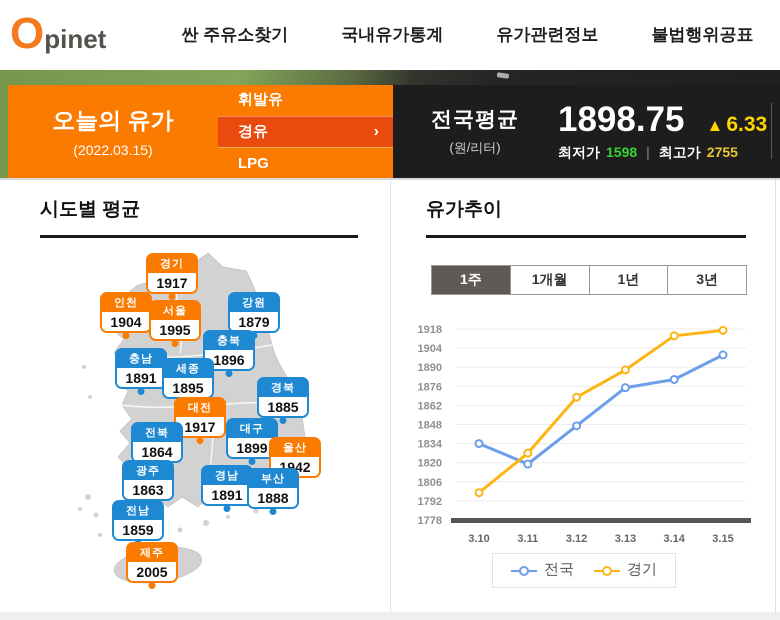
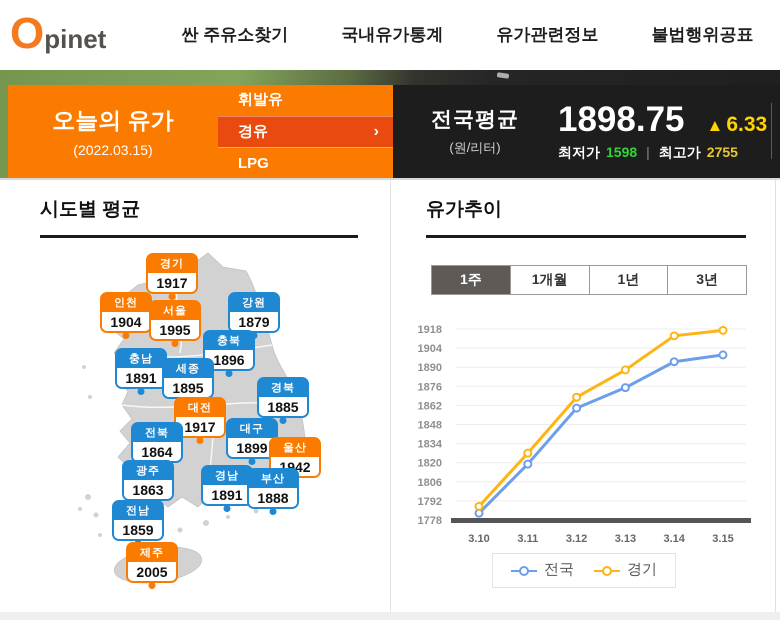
전국/3.10: 1834 -> 1783
경기/3.10: 1798 -> 1788
전국/3.12: 1847 -> 1860
전국/3.14: 1881 -> 1894
